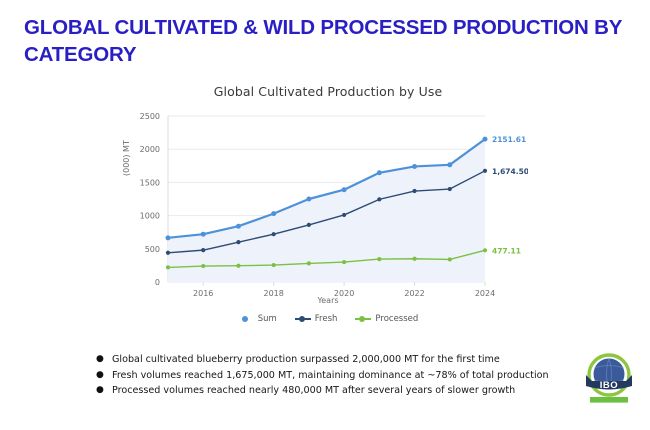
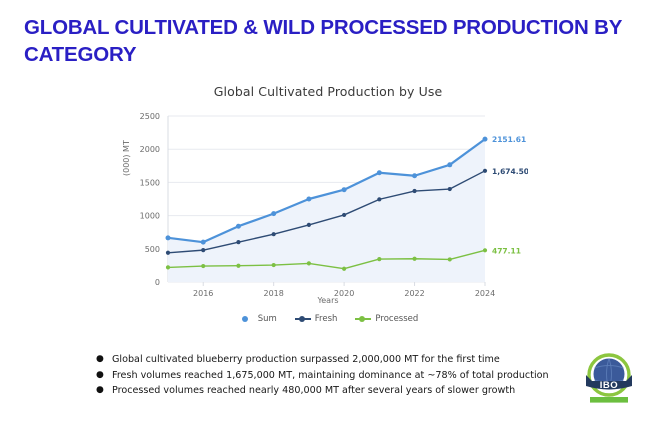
Sum/2016: 700 -> 600
Processed/2020: 300 -> 200
Sum/2022: 1700 -> 1600
